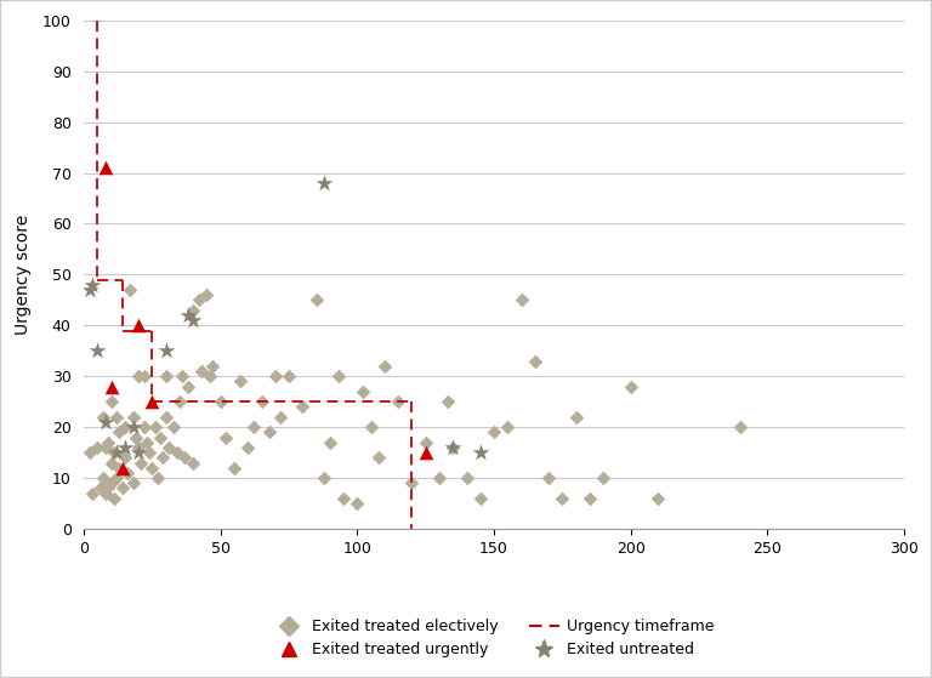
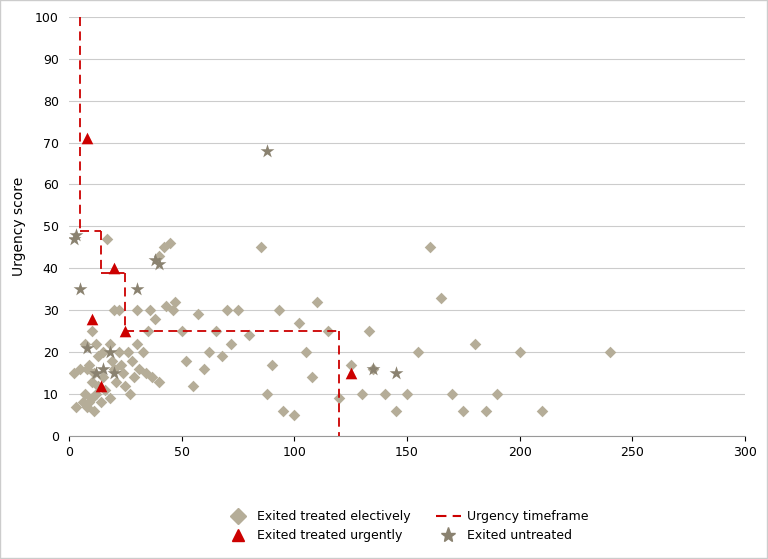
Exited treated electively/150: 19 -> 10
Exited treated electively/200: 28 -> 20
